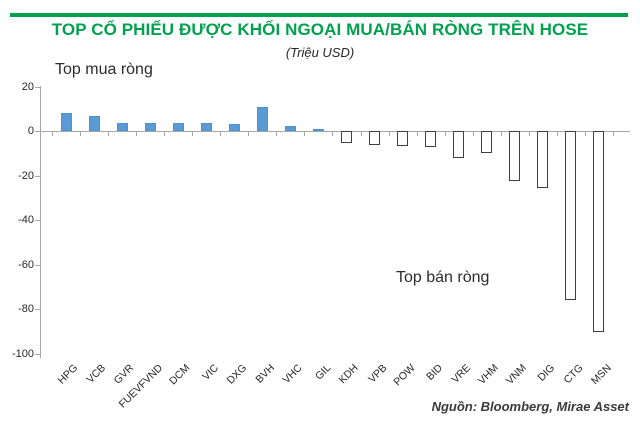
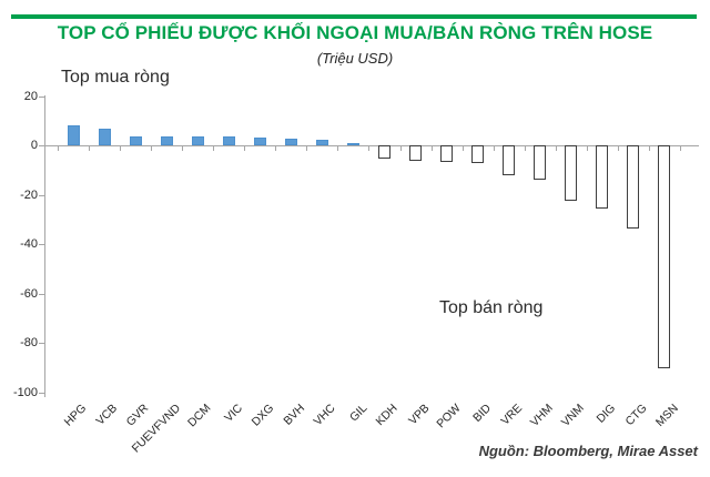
BVH: 11 -> 3
VHM: -10 -> -14
CTG: -76 -> -34
